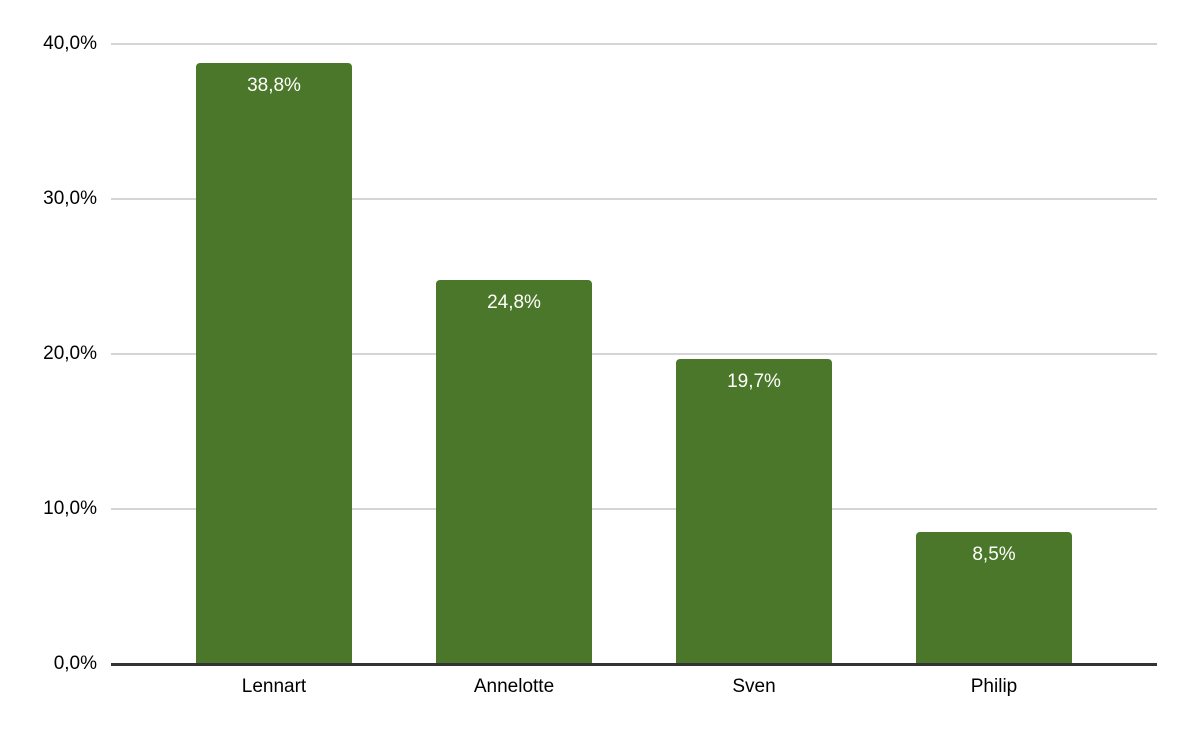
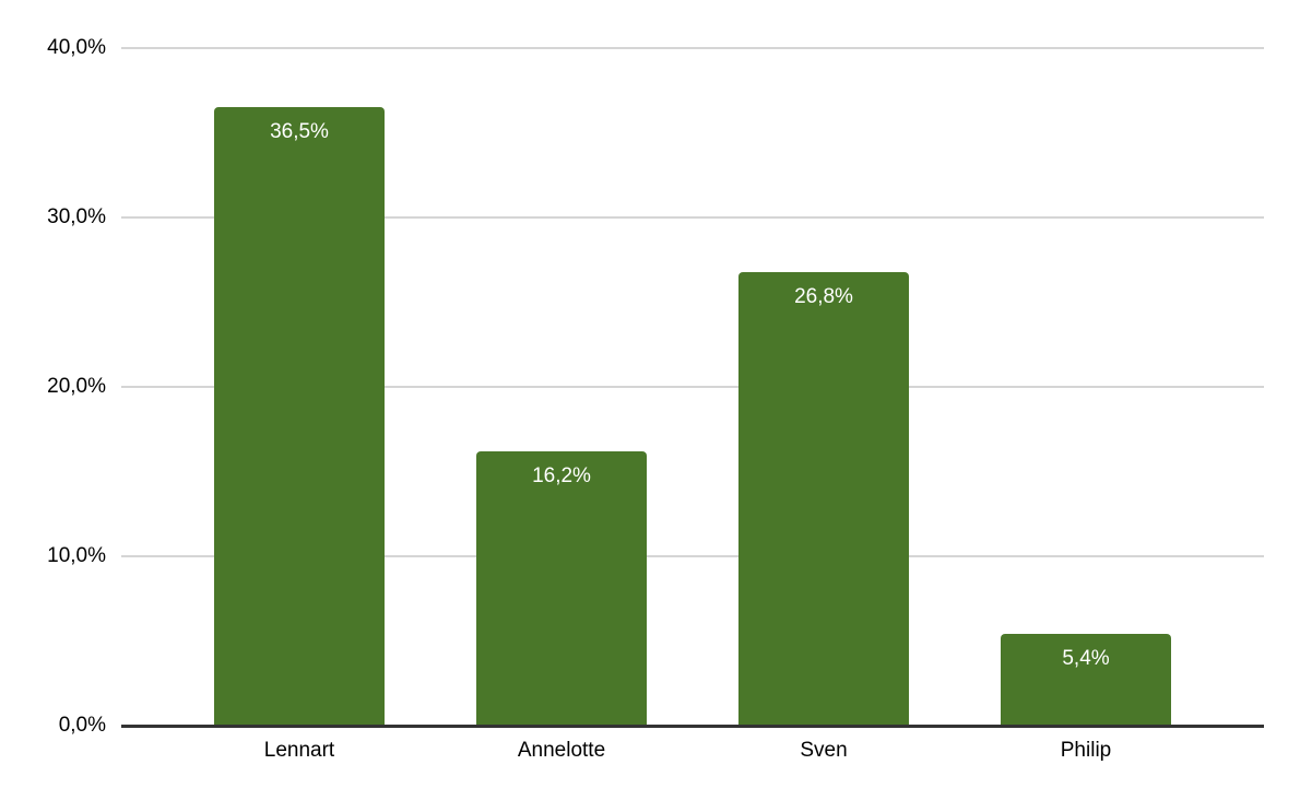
Lennart: 38,8% -> 36,5%
Annelotte: 24,8% -> 16,2%
Sven: 19,7% -> 26,8%
Philip: 8,5% -> 5,4%
